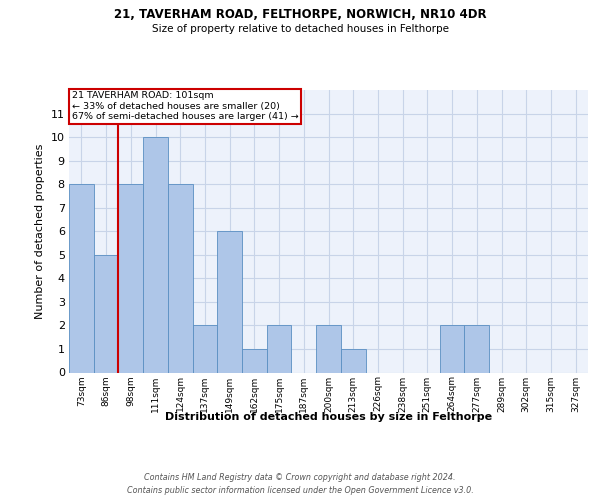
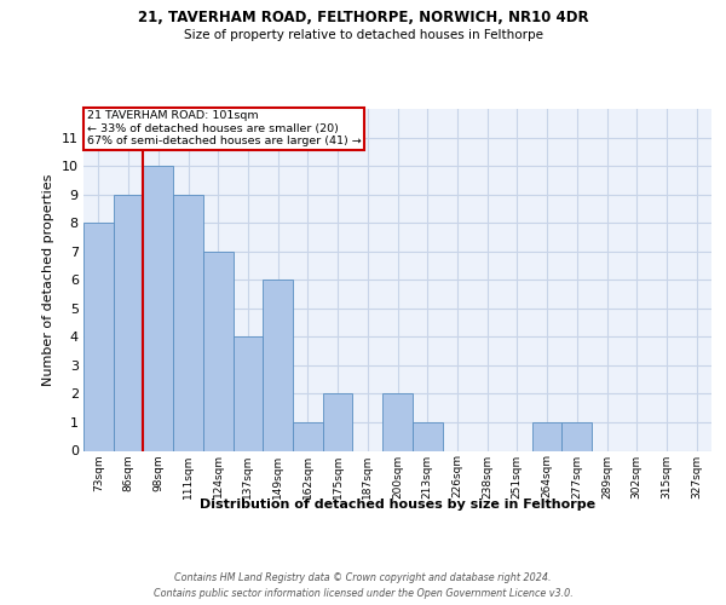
86sqm: 5 -> 9
98sqm: 8 -> 10
111sqm: 10 -> 9
124sqm: 8 -> 7
137sqm: 2 -> 4
264sqm: 2 -> 1
277sqm: 2 -> 1
